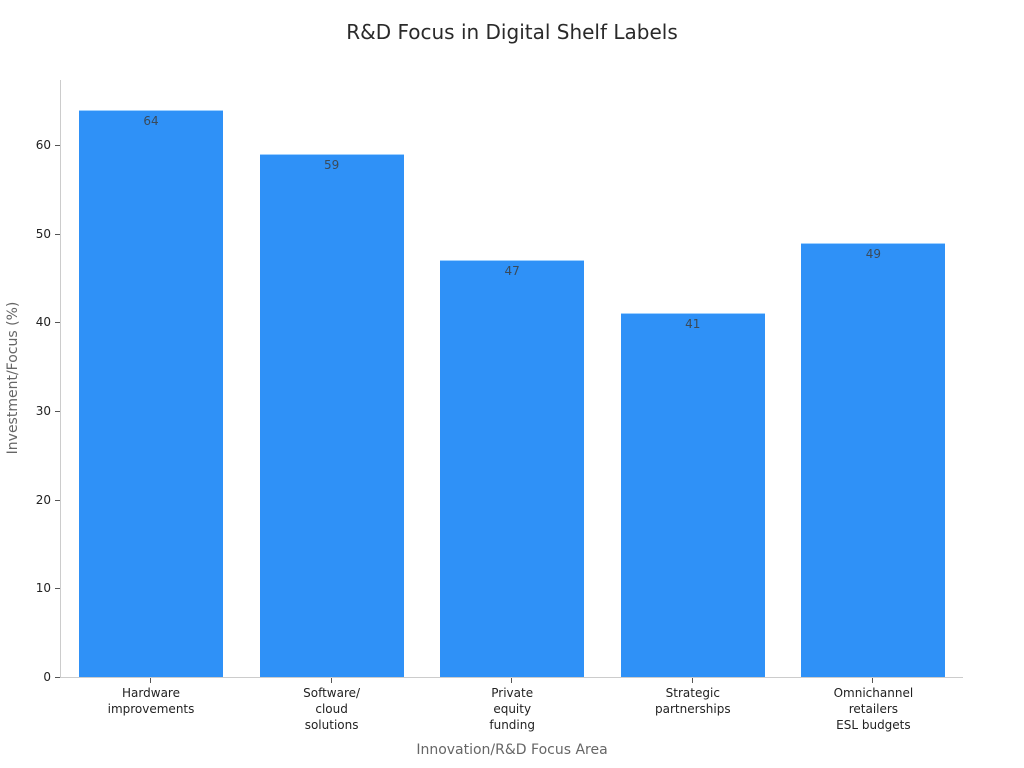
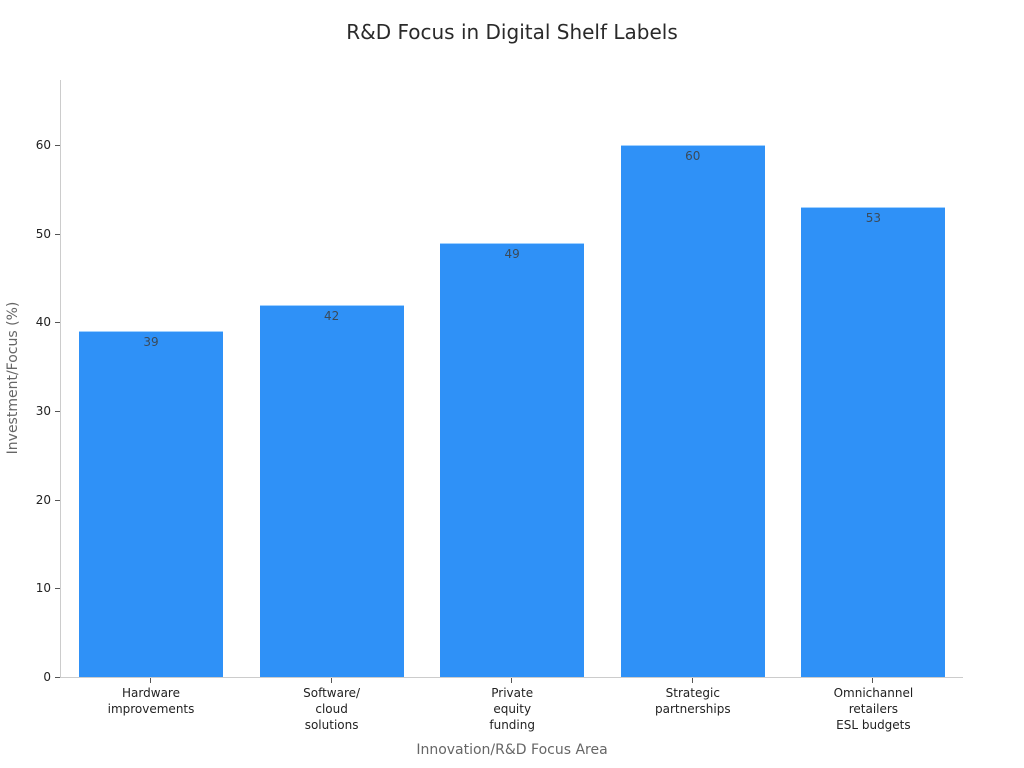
Hardware improvements: 64 -> 39
Software/ cloud solutions: 59 -> 42
Private equity funding: 47 -> 49
Strategic partnerships: 41 -> 60
Omnichannel retailers ESL budgets: 49 -> 53
